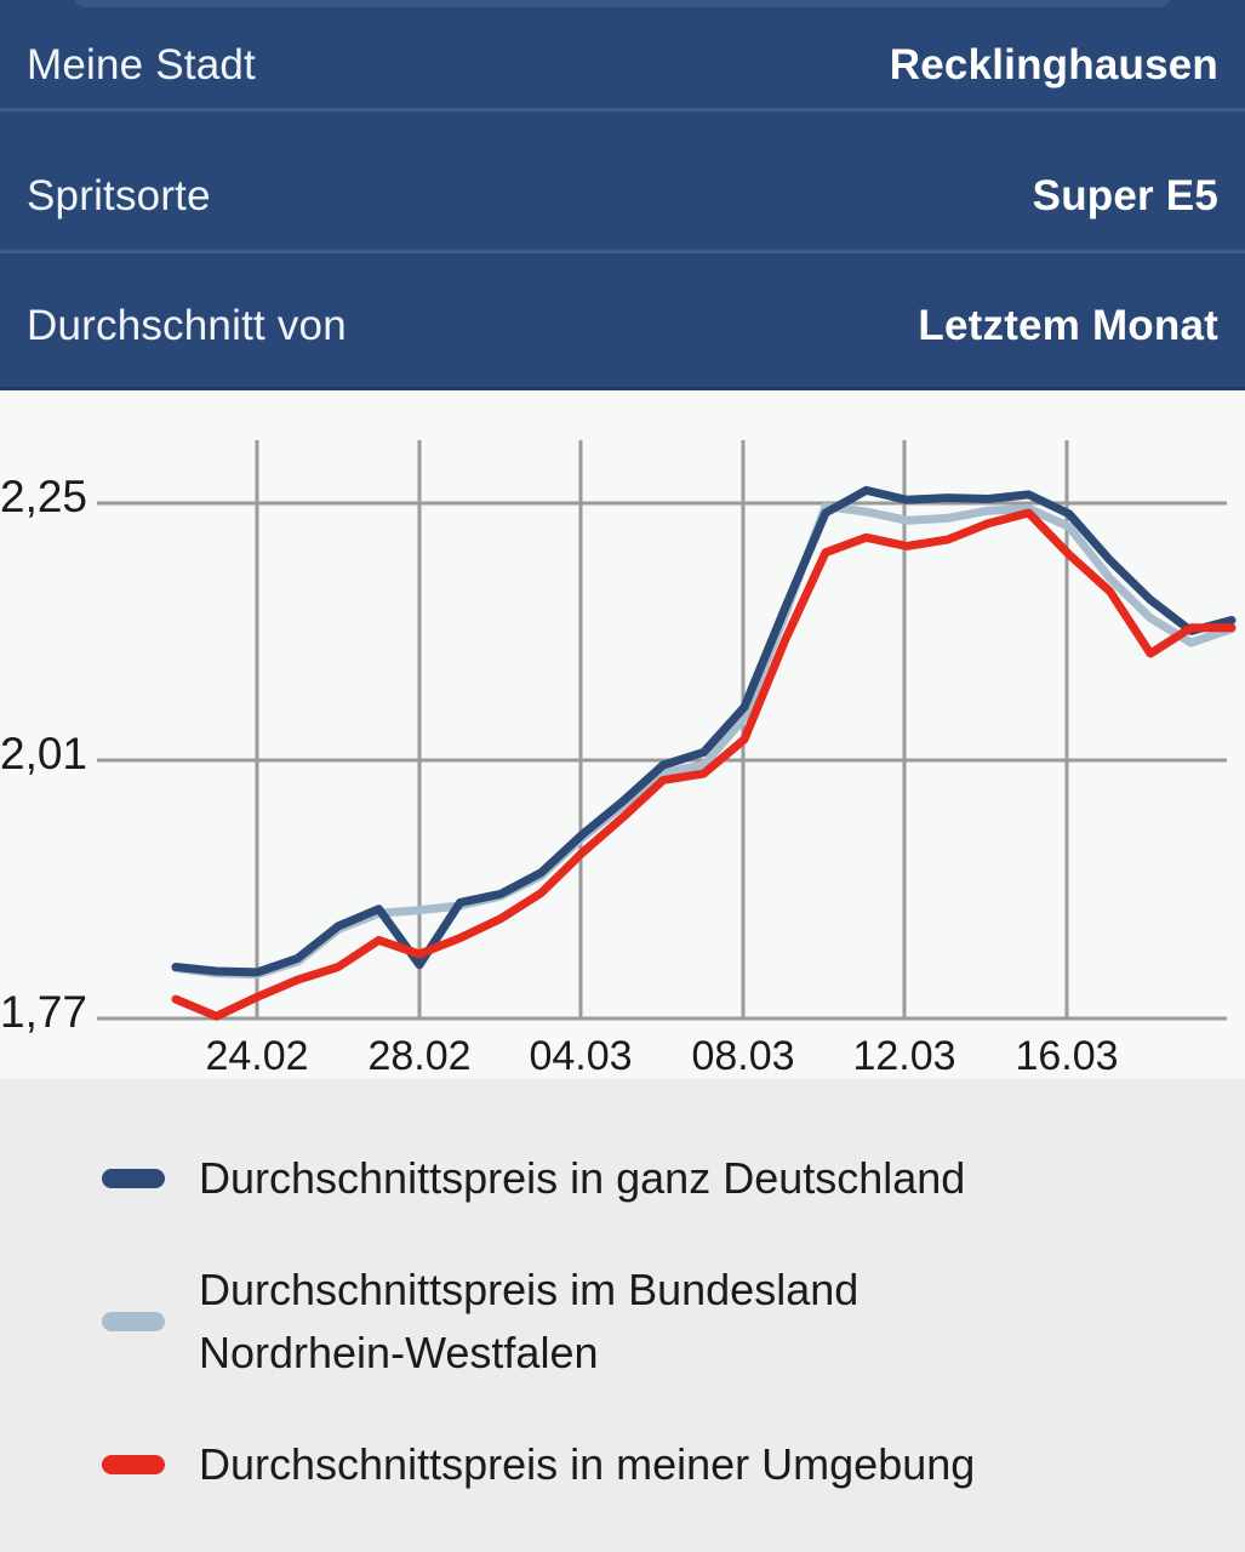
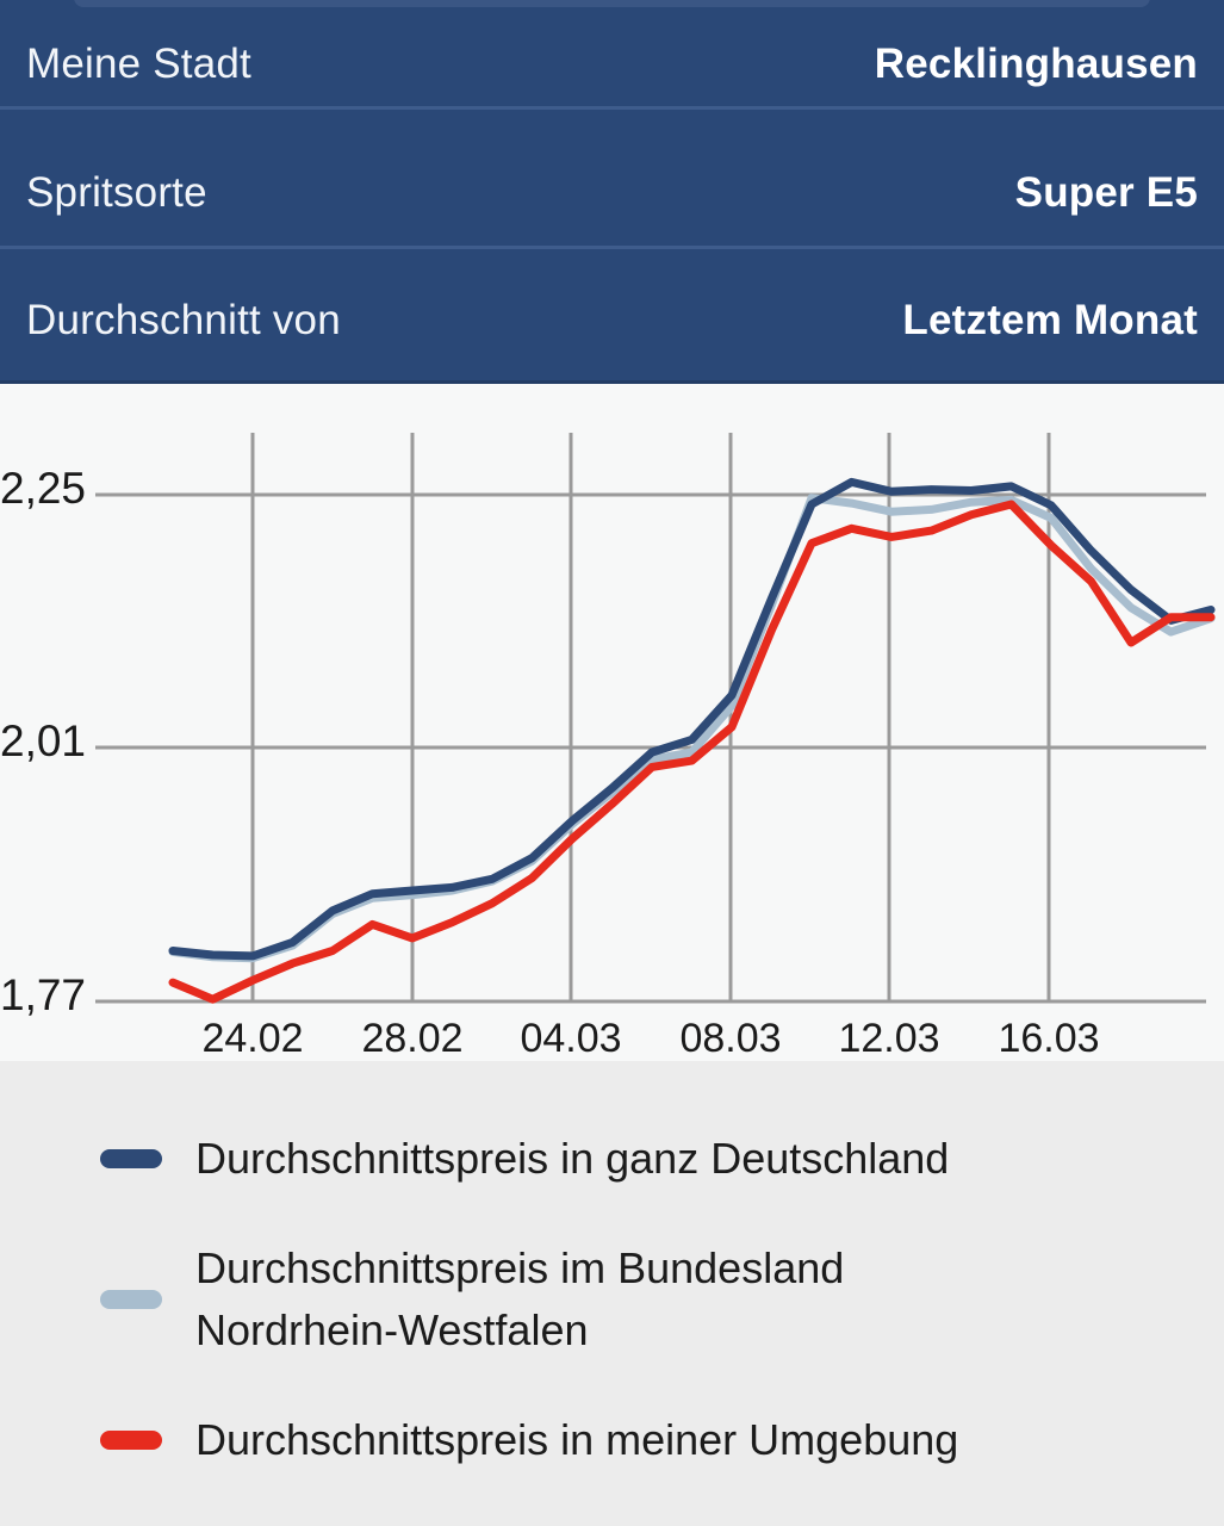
Durchschnittspreis in ganz Deutschland/28.02: 1,82 -> 1,88
